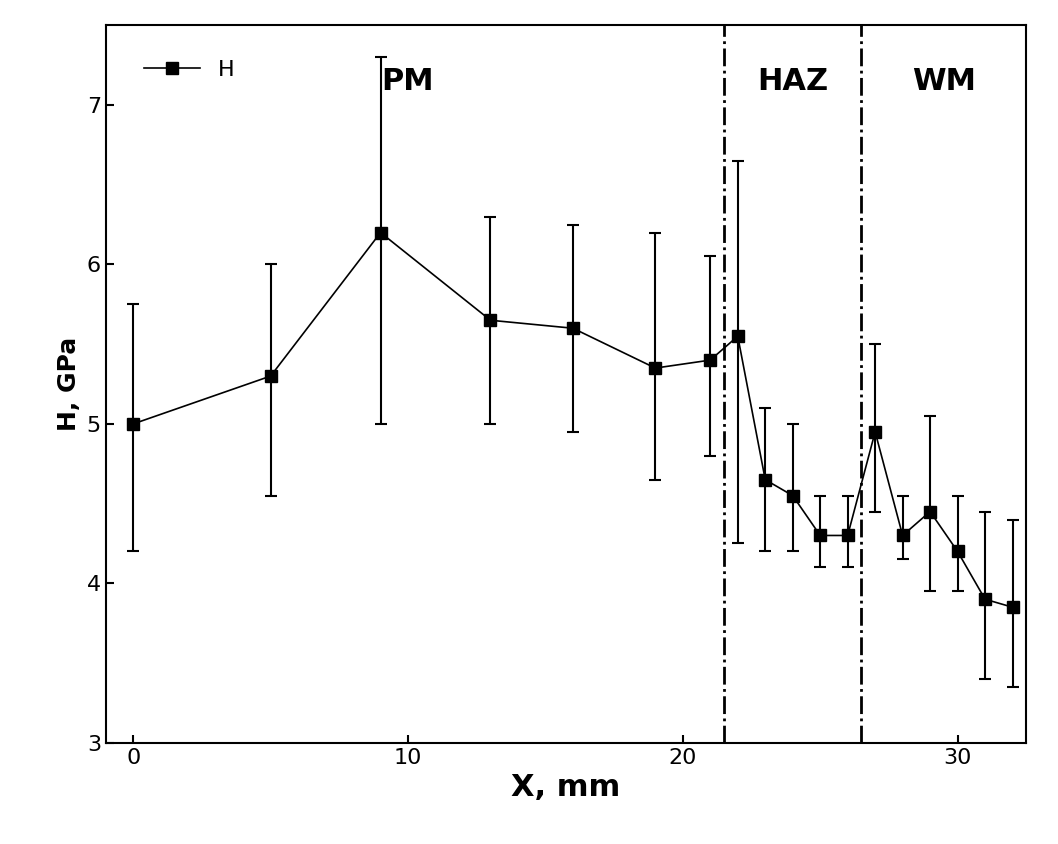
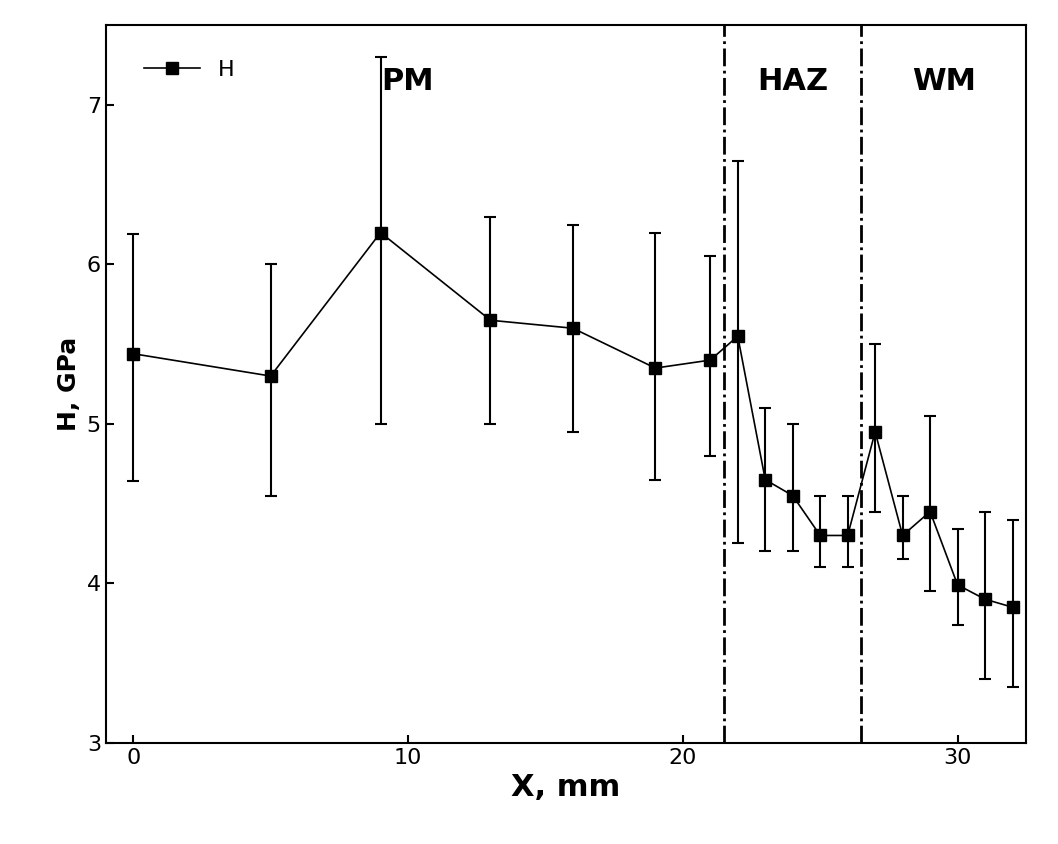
0: 5.00 -> 5.44
30: 4.20 -> 3.99
